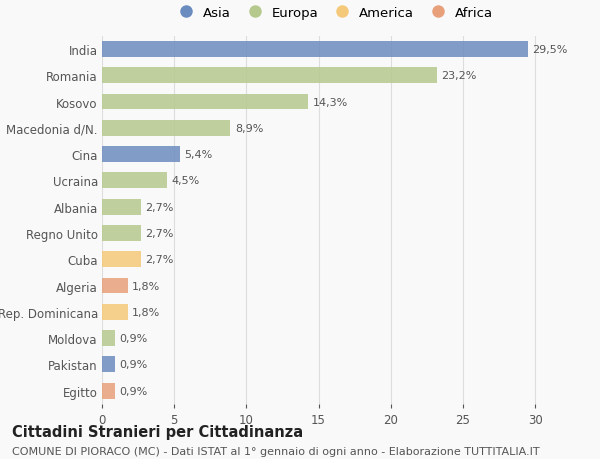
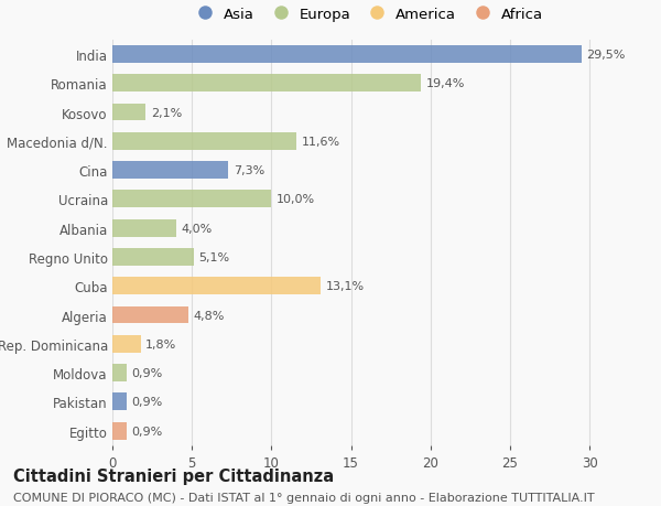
Romania: 23,2% -> 19,4%
Kosovo: 14,3% -> 2,1%
Macedonia d/N.: 8,9% -> 11,6%
Cina: 5,4% -> 7,3%
Ucraina: 4,5% -> 10,0%
Albania: 2,7% -> 4,0%
Regno Unito: 2,7% -> 5,1%
Cuba: 2,7% -> 13,1%
Algeria: 1,8% -> 4,8%
